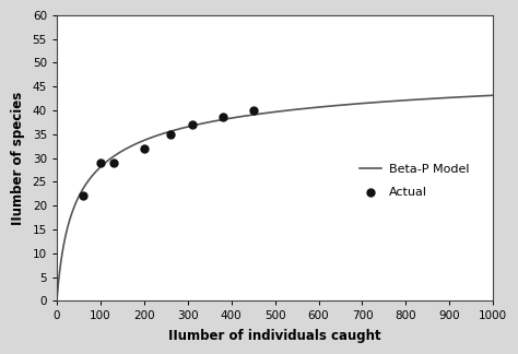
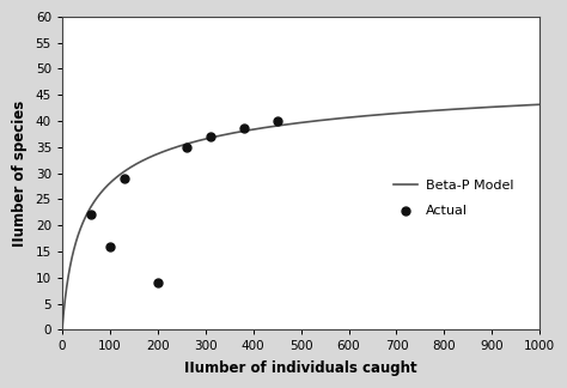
Actual/100: 29.0 -> 16.0
Actual/200: 32.0 -> 9.0
